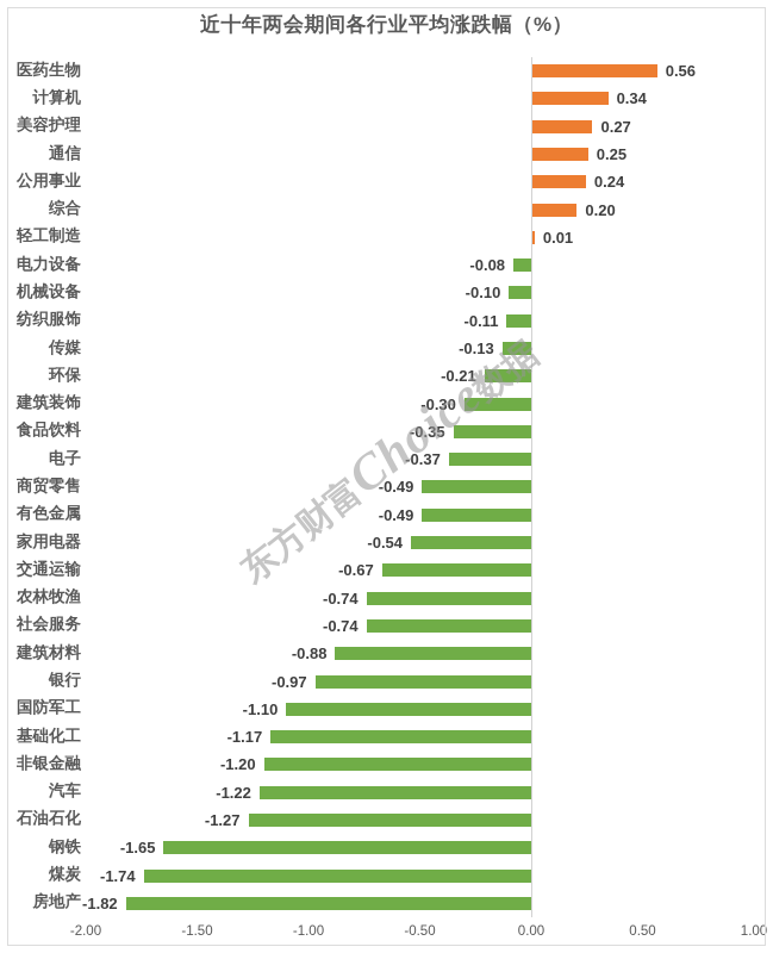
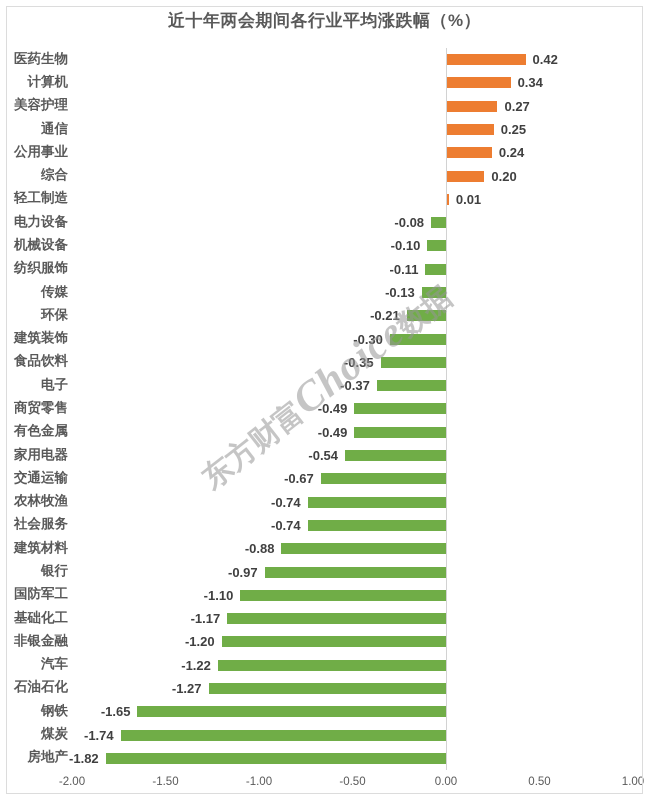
医药生物: 0.56 -> 0.42
